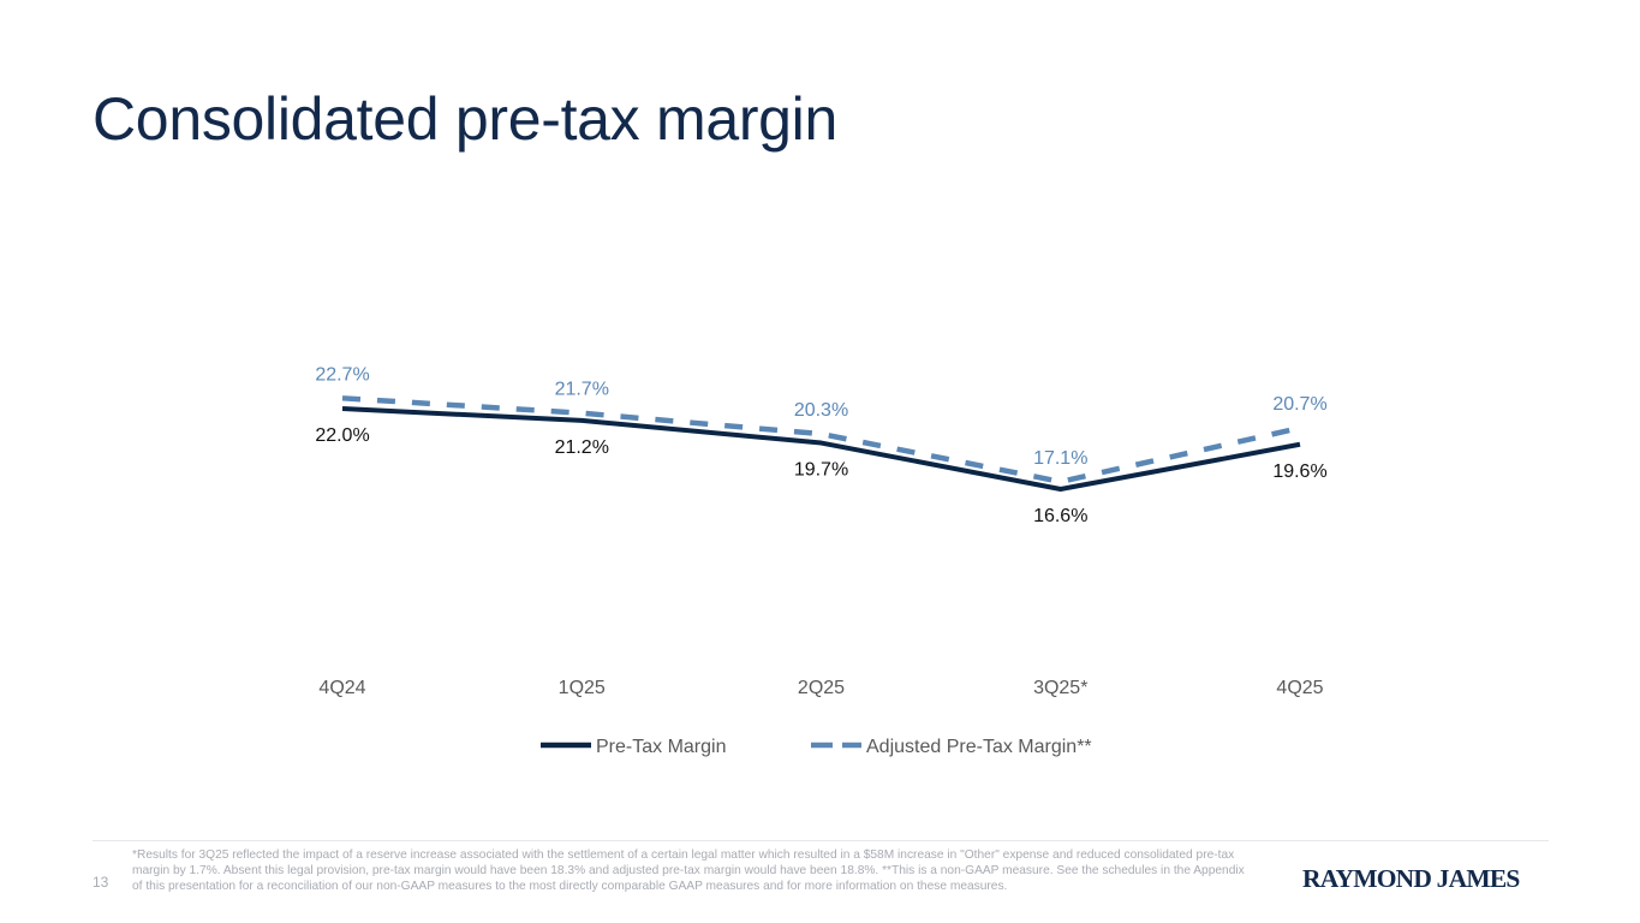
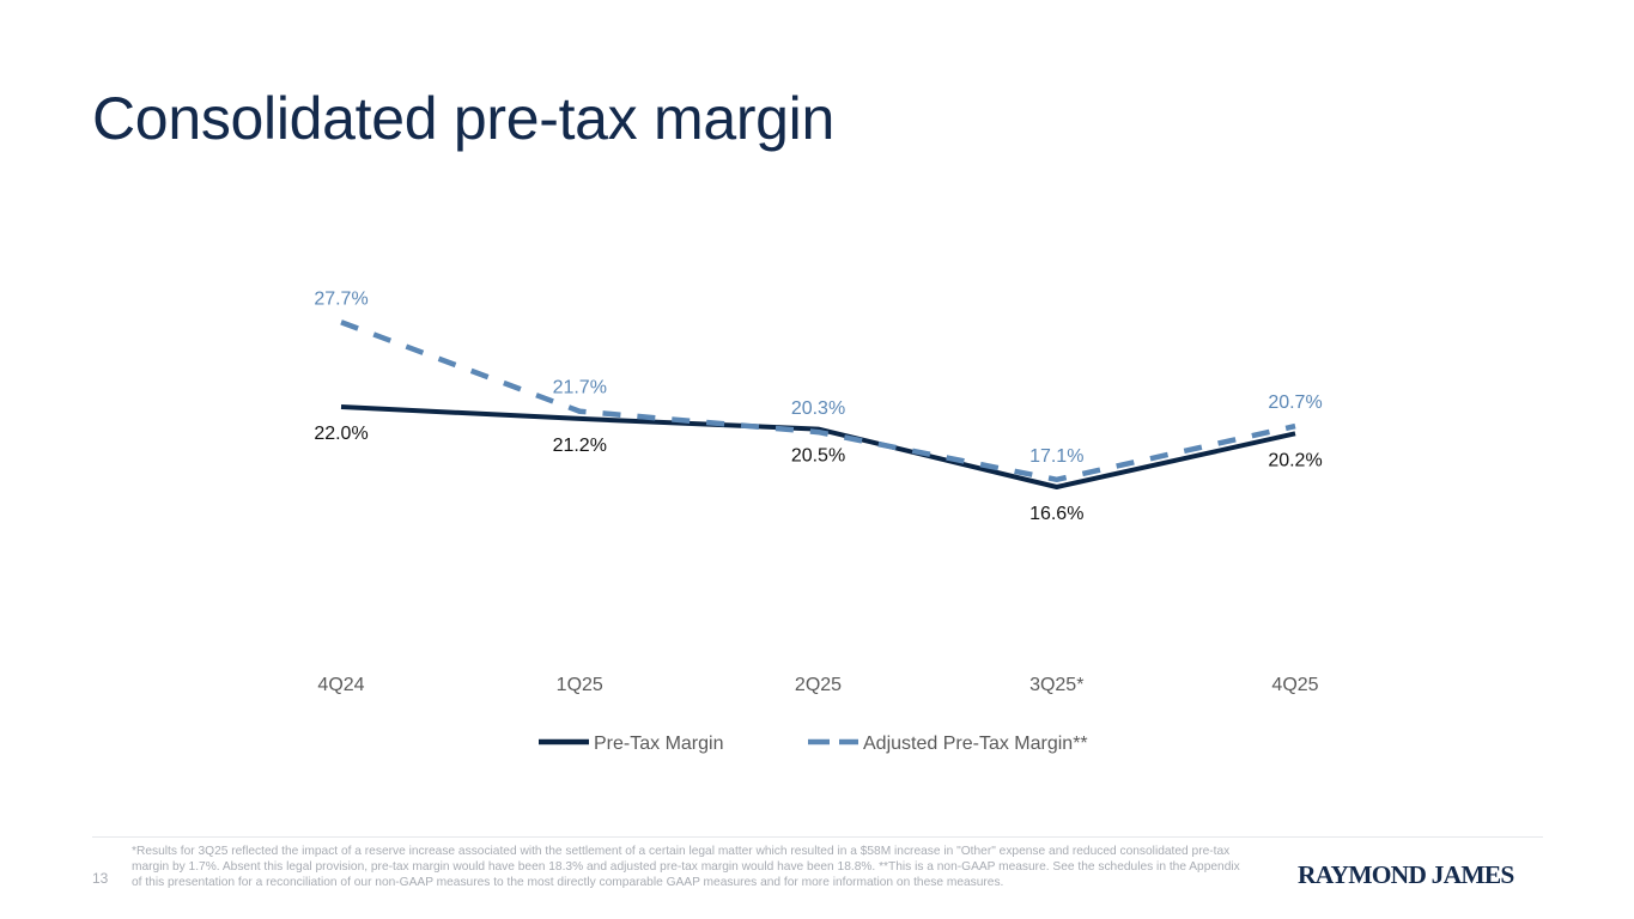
Adjusted Pre-Tax Margin**/4Q24: 22.7% -> 27.7%
Pre-Tax Margin/2Q25: 19.7% -> 20.5%
Pre-Tax Margin/4Q25: 19.6% -> 20.2%
